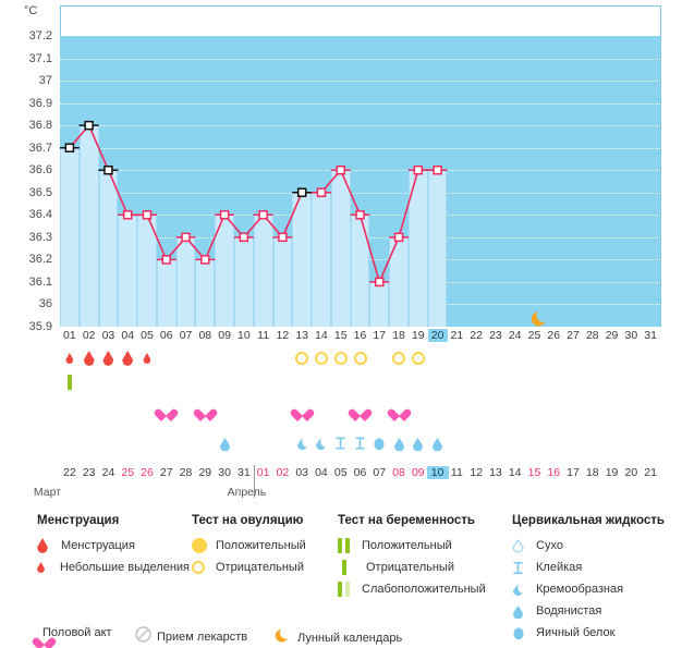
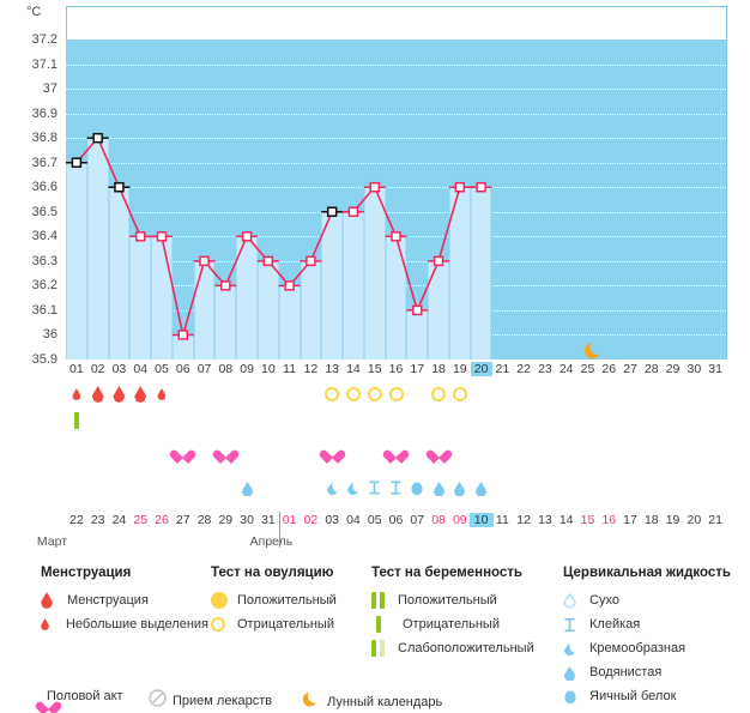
06: 36.2 -> 36.0
11: 36.4 -> 36.2
